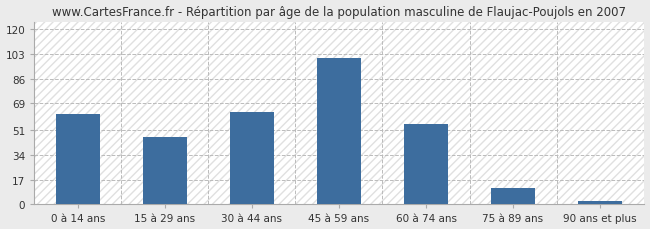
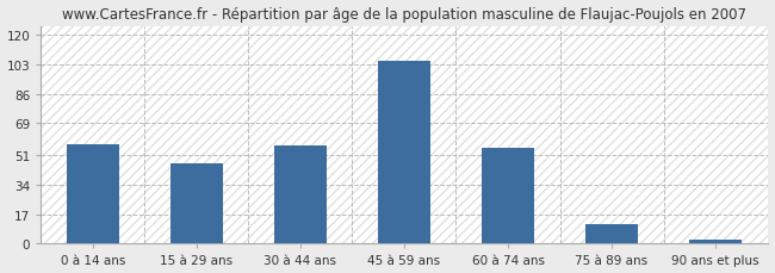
0 à 14 ans: 62 -> 57
30 à 44 ans: 63 -> 56
45 à 59 ans: 100 -> 105
